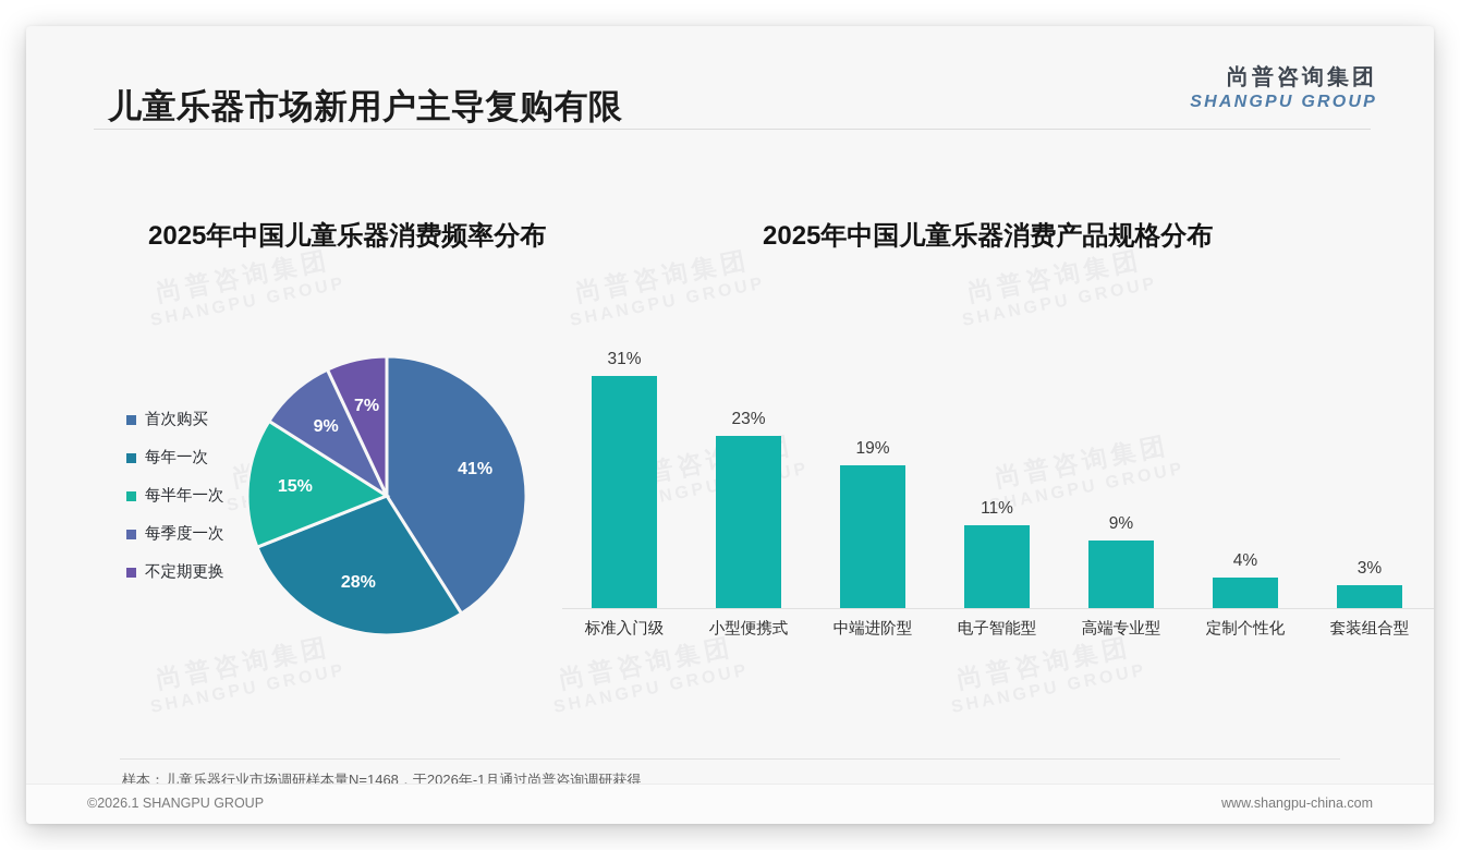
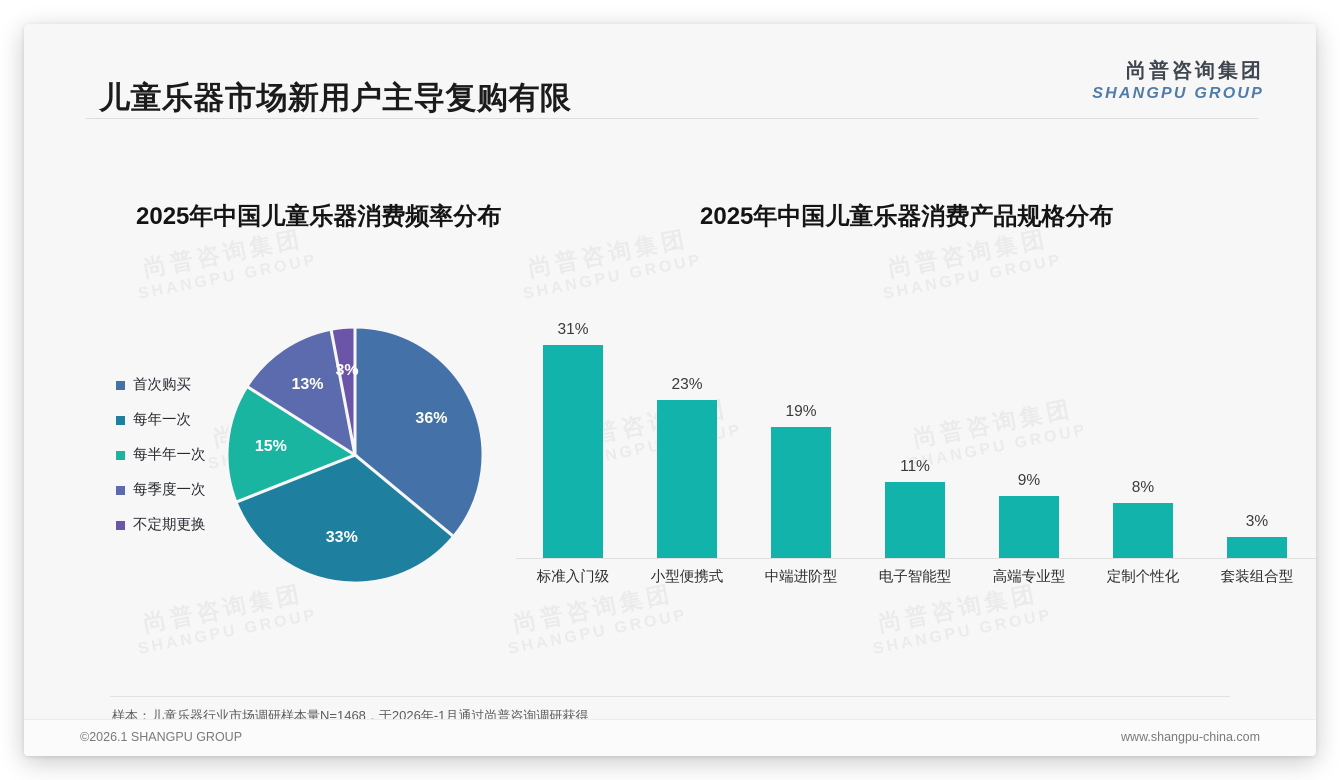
2025年中国儿童乐器消费频率分布/首次购买: 41% -> 36%
2025年中国儿童乐器消费频率分布/每年一次: 28% -> 33%
2025年中国儿童乐器消费频率分布/每季度一次: 9% -> 13%
2025年中国儿童乐器消费频率分布/不定期更换: 7% -> 3%
2025年中国儿童乐器消费产品规格分布/定制个性化: 4% -> 8%
